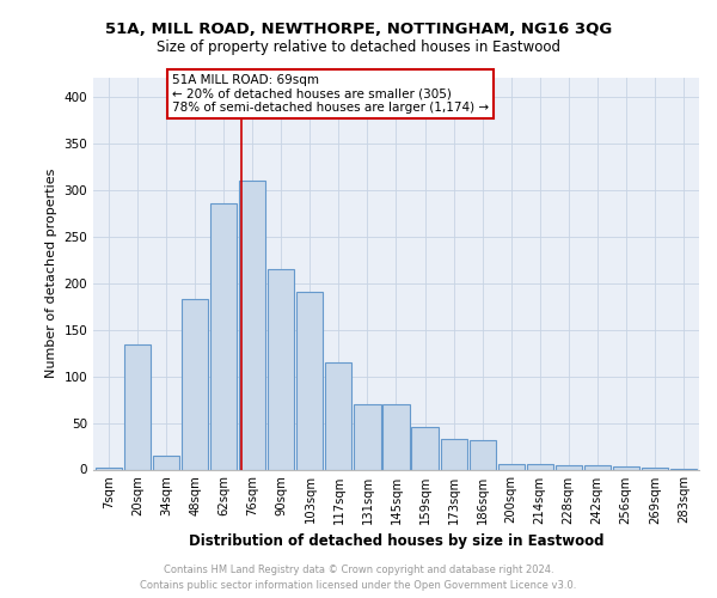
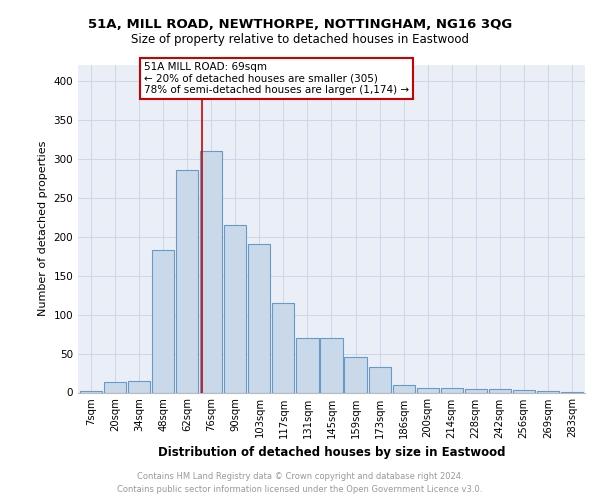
20sqm: 134 -> 14
186sqm: 32 -> 10
